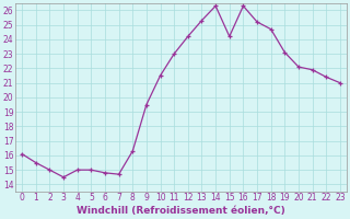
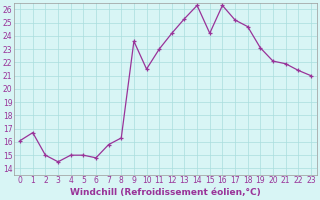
1: 15.5 -> 16.7
7: 14.7 -> 15.8
9: 19.5 -> 23.6
